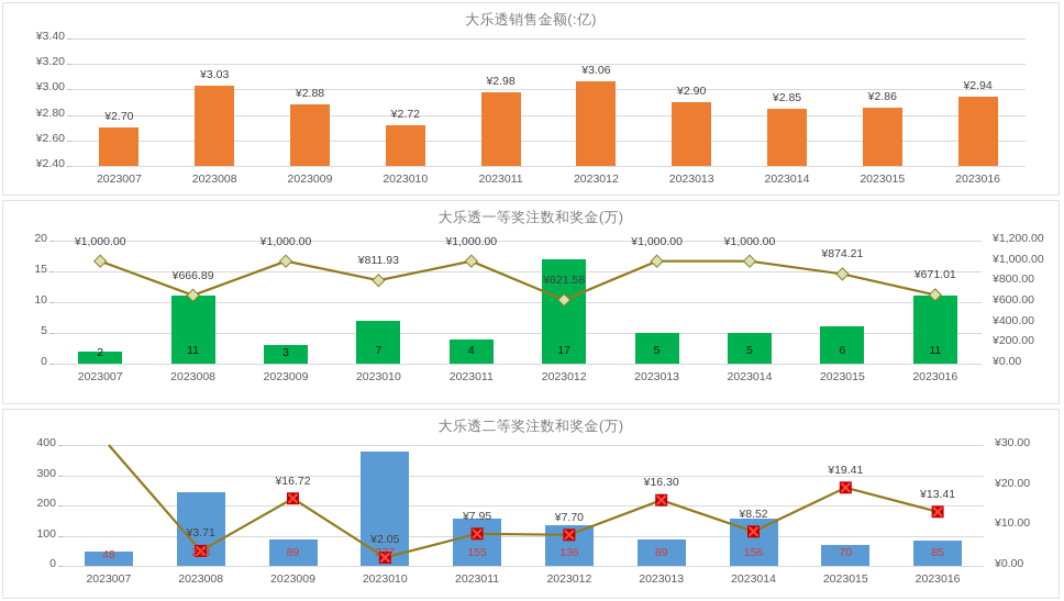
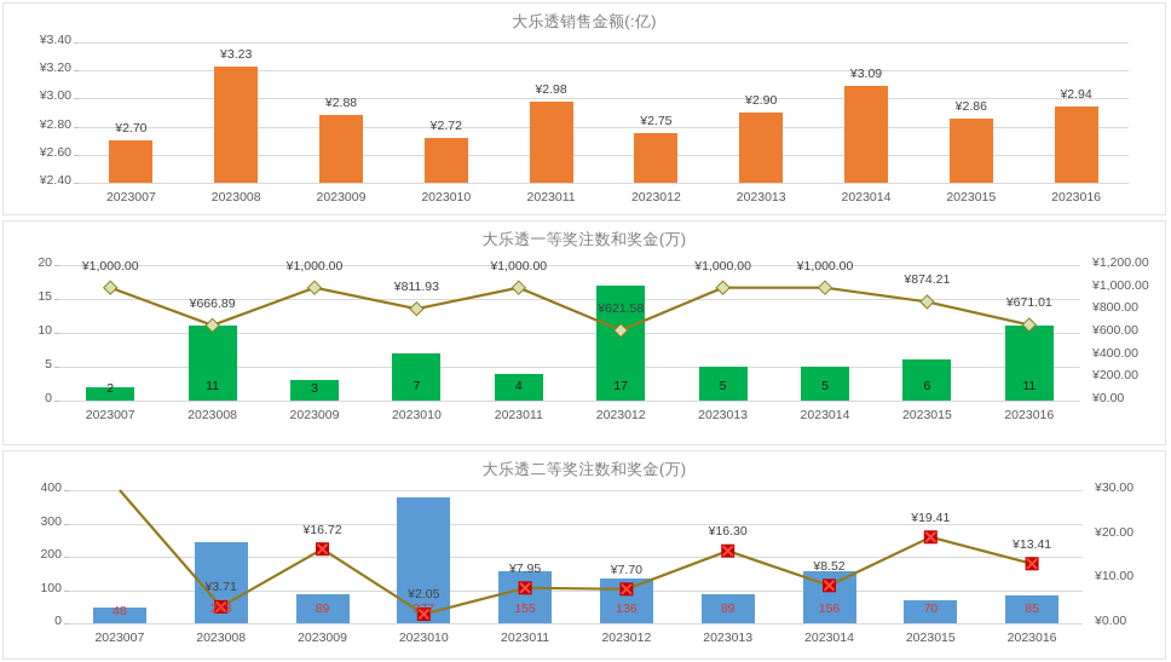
大乐透销售金额(:亿)/2023008: ¥3.03 -> ¥3.23
大乐透销售金额(:亿)/2023012: ¥3.06 -> ¥2.75
大乐透销售金额(:亿)/2023014: ¥2.85 -> ¥3.09
